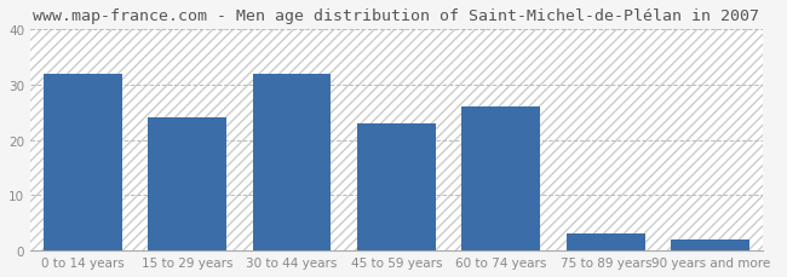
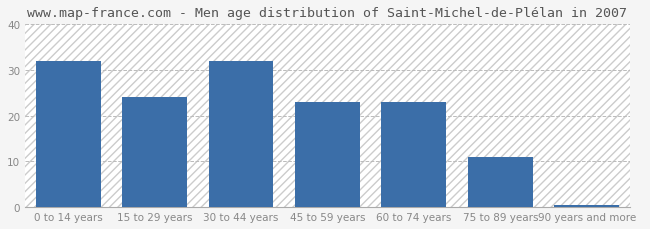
60 to 74 years: 26.0 -> 23.0
75 to 89 years: 3.0 -> 11.0
90 years and more: 2.0 -> 0.5
